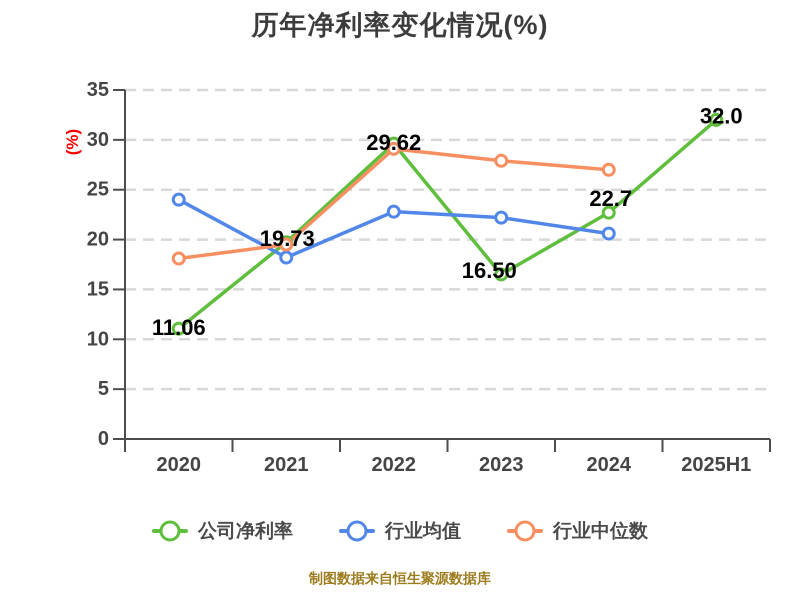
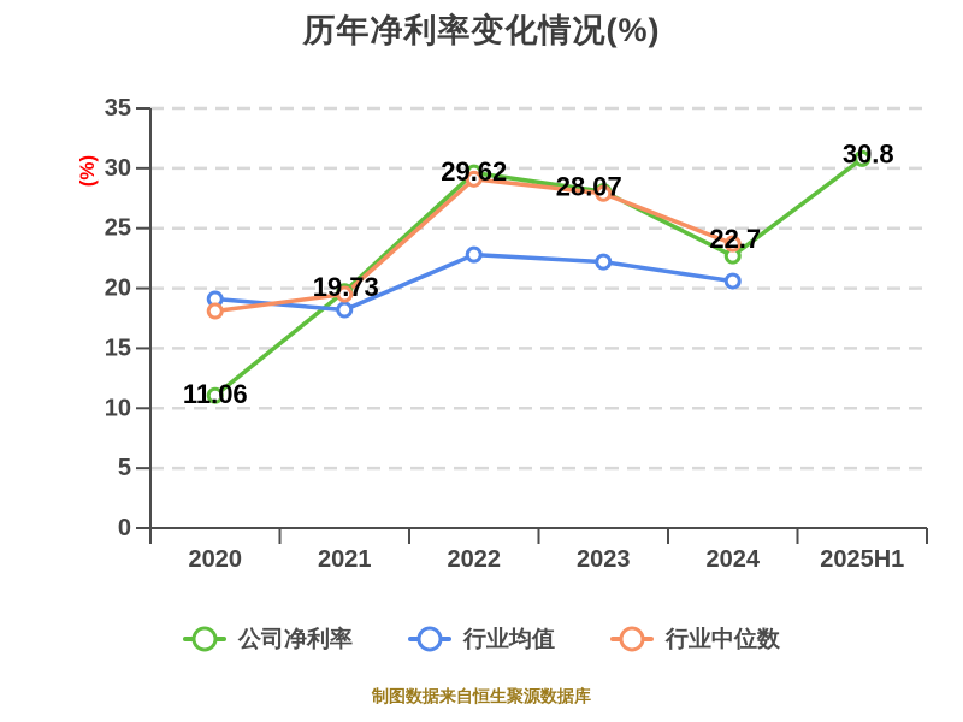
行业均值/2020: 24 -> 19
公司净利率/2023: 16.50 -> 28.07
行业中位数/2024: 27 -> 24
公司净利率/2025H1: 32.0 -> 30.8
